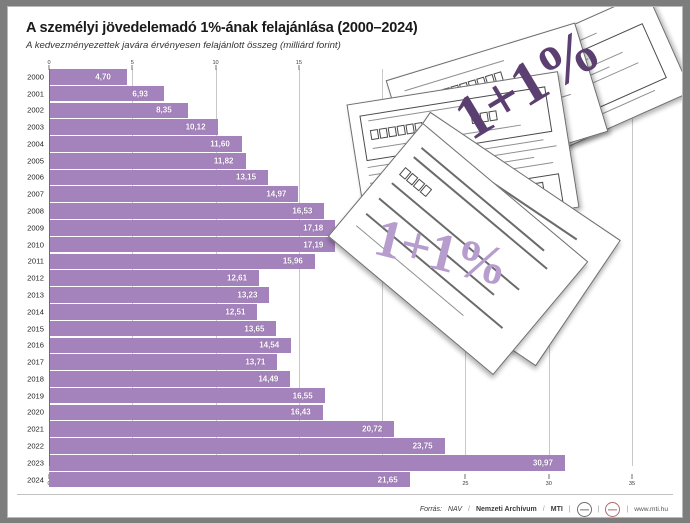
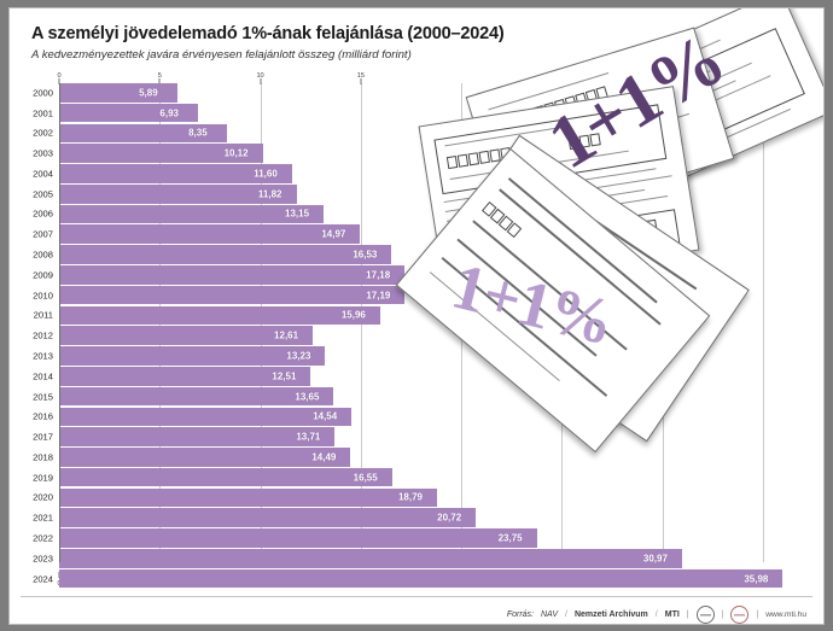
2000: 4,70 -> 5,89
2020: 16,43 -> 18,79
2024: 21,65 -> 35,98
